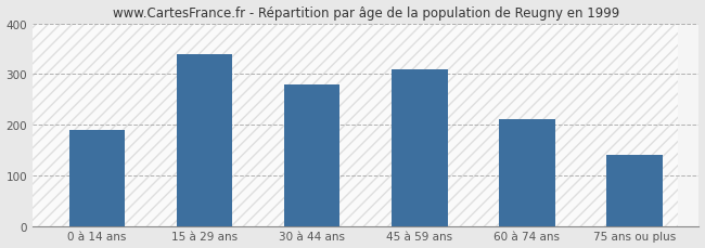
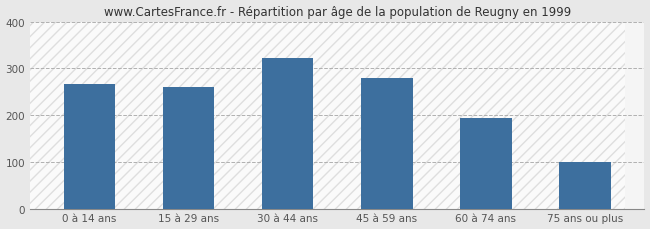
0 à 14 ans: 190 -> 267
15 à 29 ans: 340 -> 260
30 à 44 ans: 280 -> 322
45 à 59 ans: 310 -> 279
60 à 74 ans: 210 -> 194
75 ans ou plus: 140 -> 100
